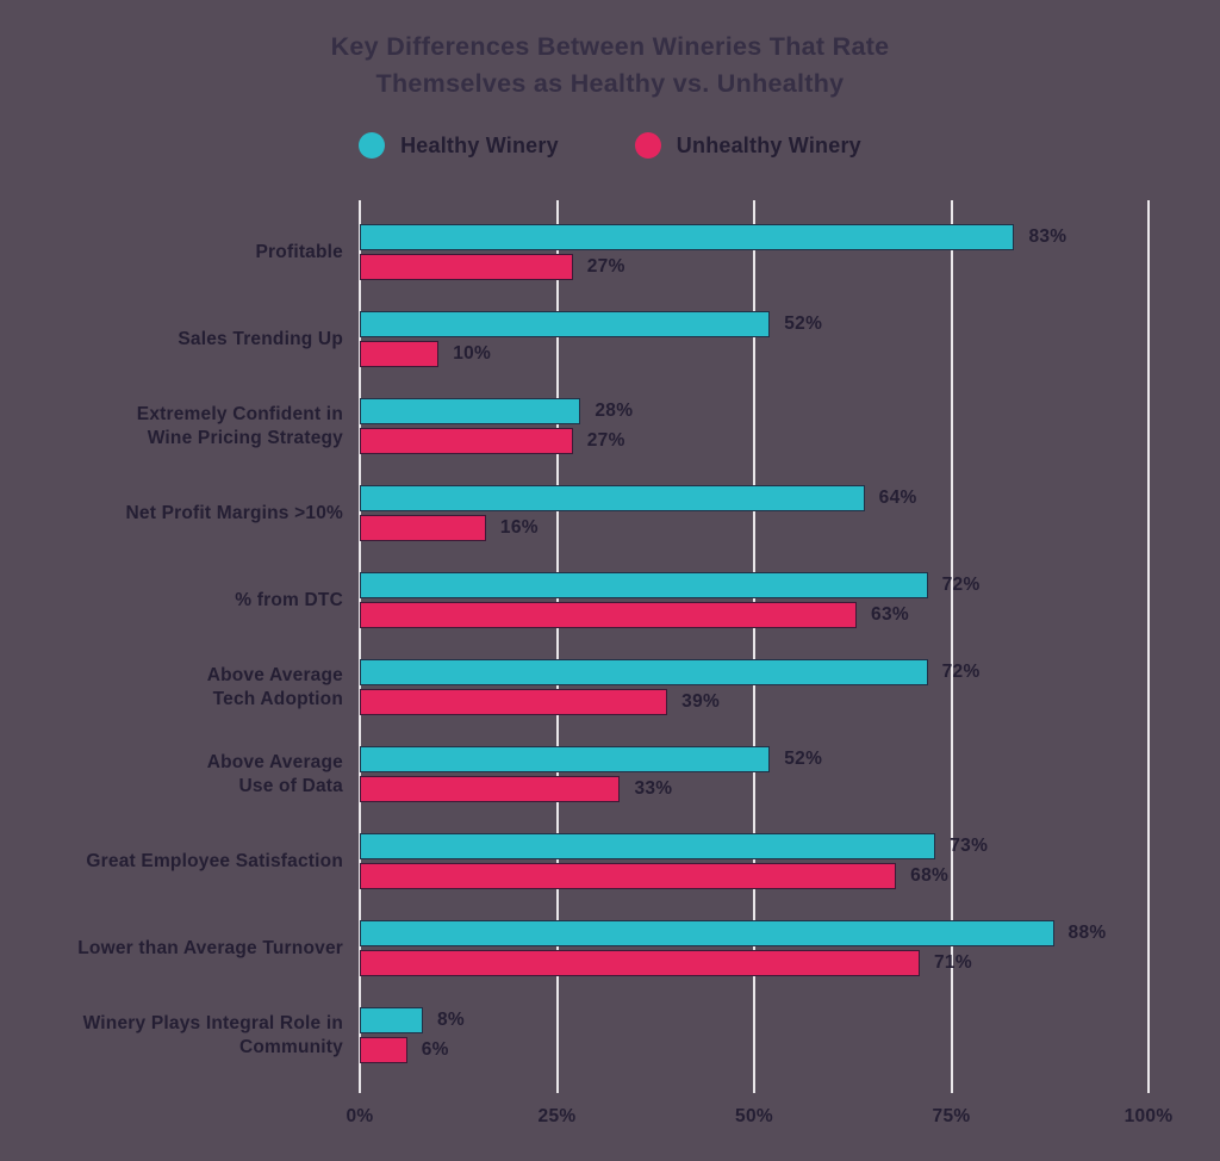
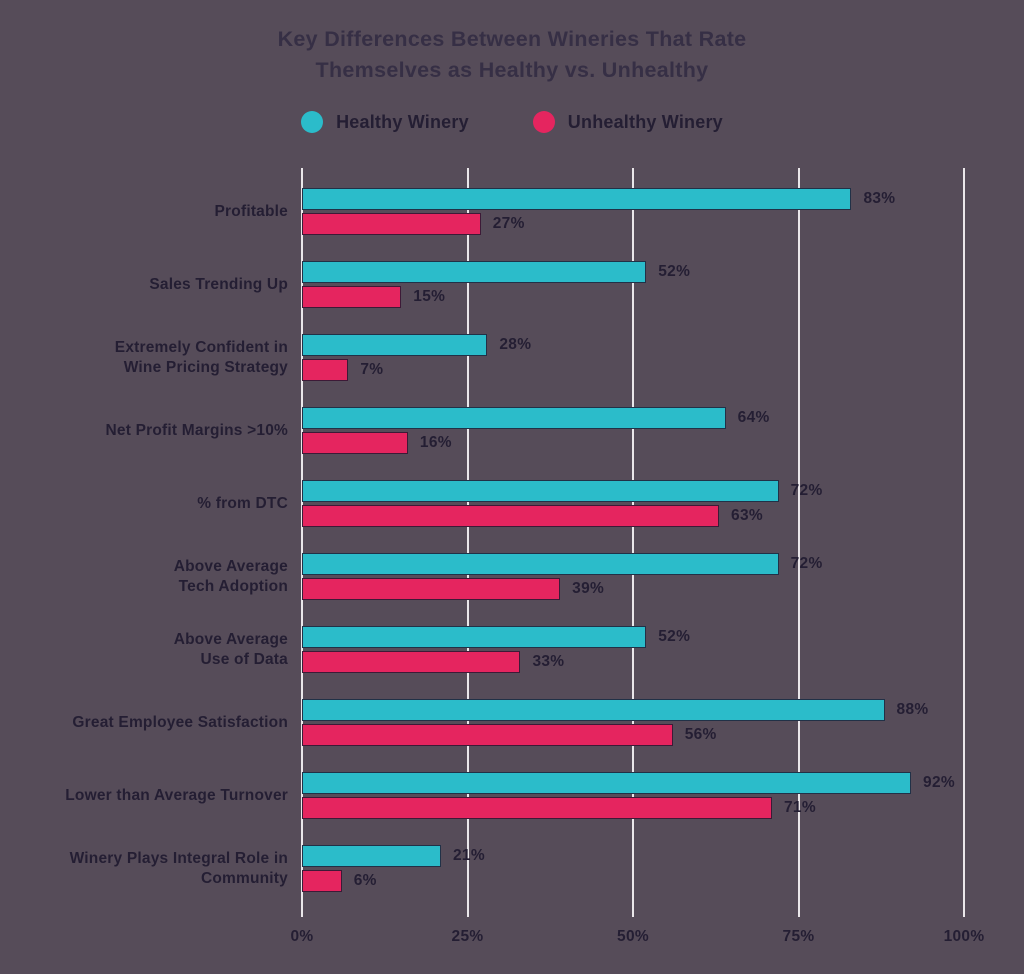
Unhealthy Winery/Sales Trending Up: 10% -> 15%
Unhealthy Winery/Extremely Confident in Wine Pricing Strategy: 27% -> 7%
Healthy Winery/Great Employee Satisfaction: 73% -> 88%
Unhealthy Winery/Great Employee Satisfaction: 68% -> 56%
Healthy Winery/Lower than Average Turnover: 88% -> 92%
Healthy Winery/Winery Plays Integral Role in Community: 8% -> 21%
